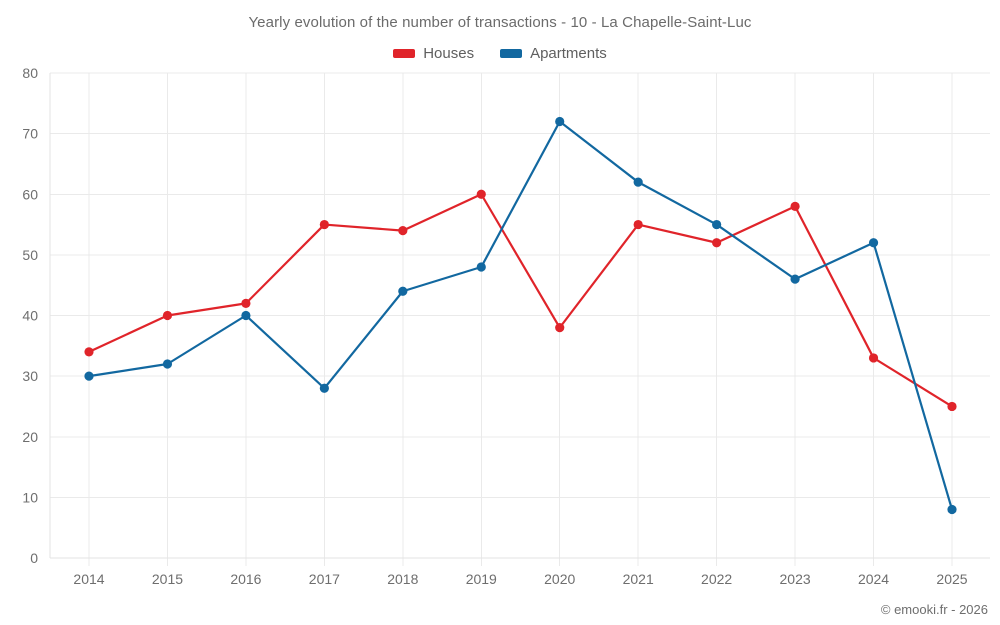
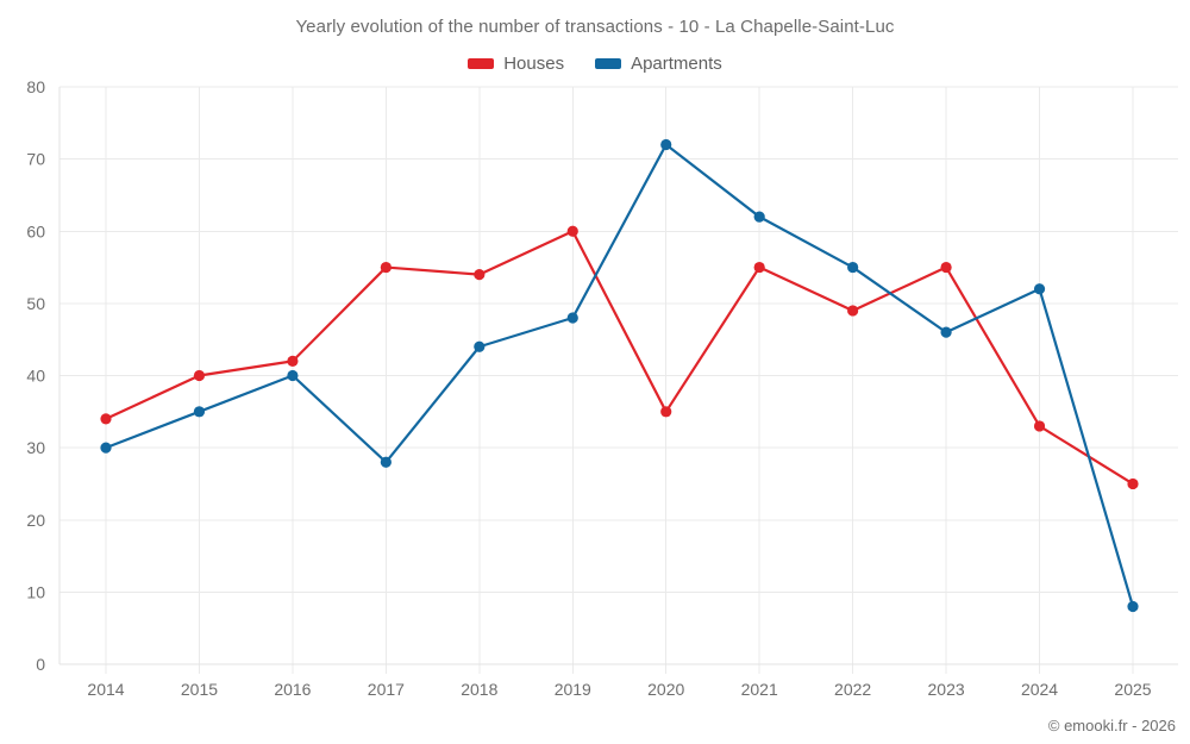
Apartments/2015: 32 -> 35
Houses/2020: 38 -> 35
Houses/2022: 52 -> 49
Houses/2023: 58 -> 55
